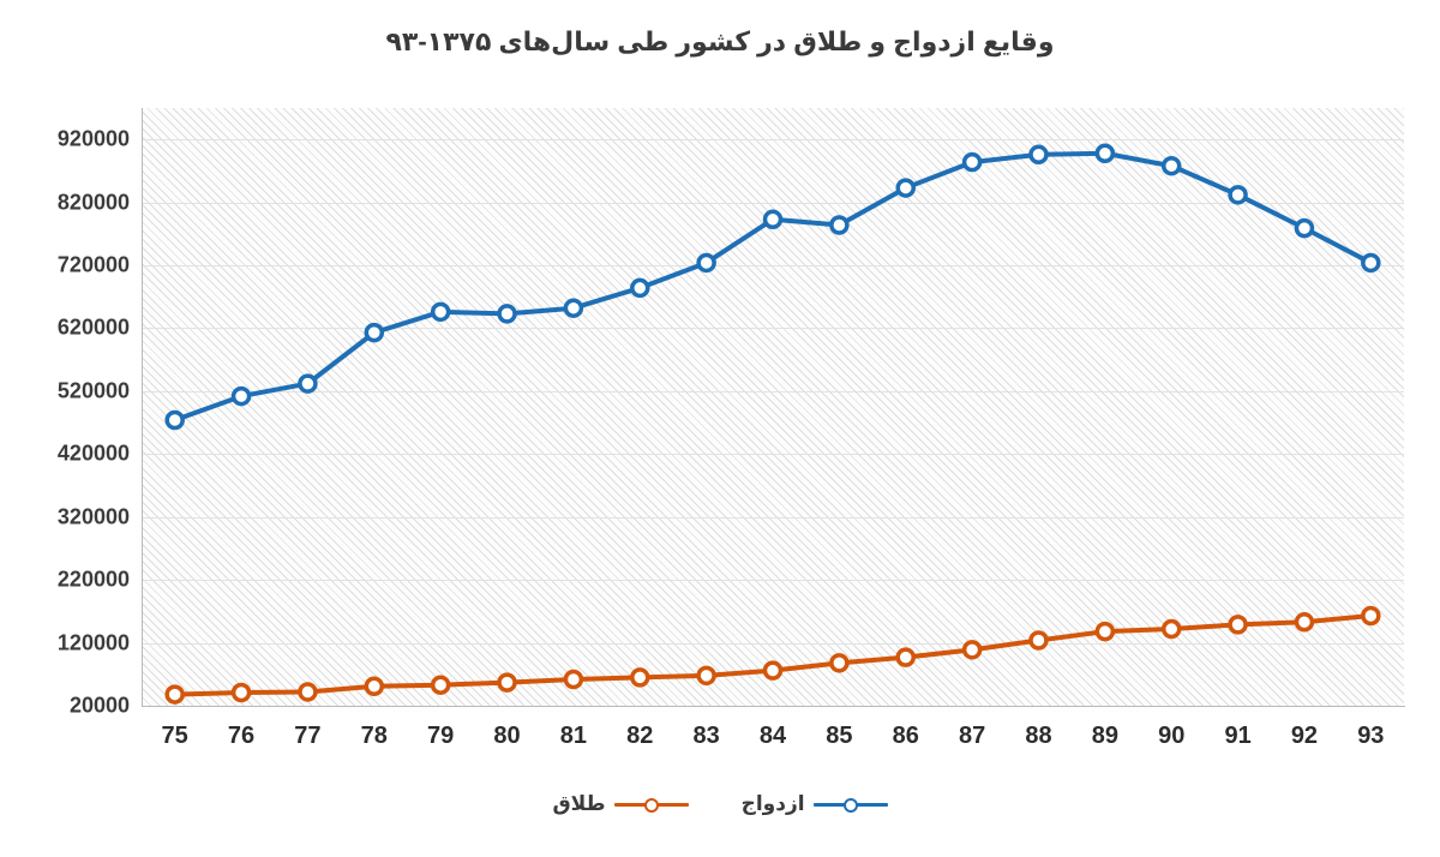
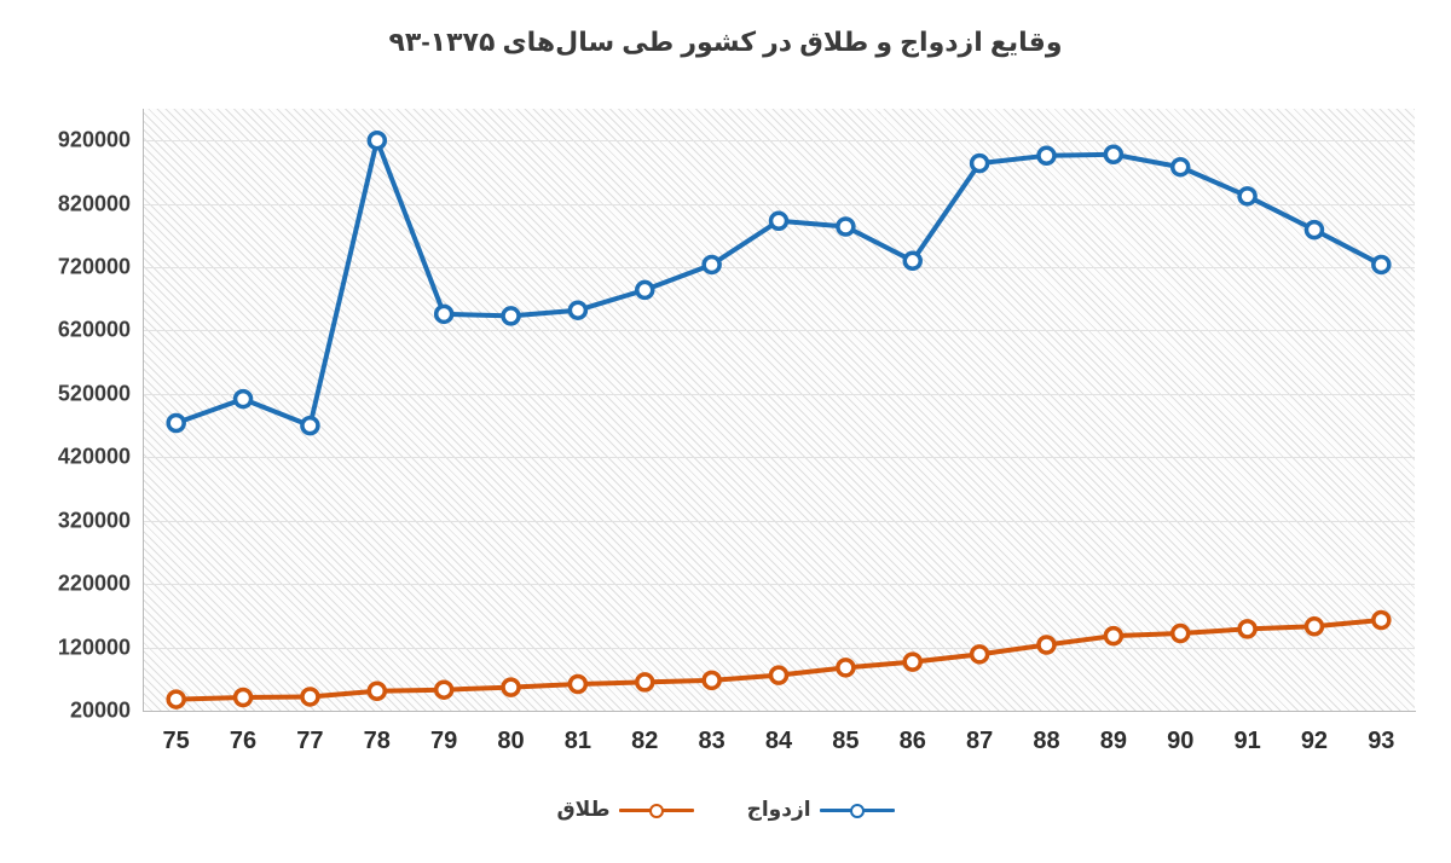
ازدواج/77: 530000 -> 470000
ازدواج/78: 610000 -> 920000
ازدواج/86: 840000 -> 730000
